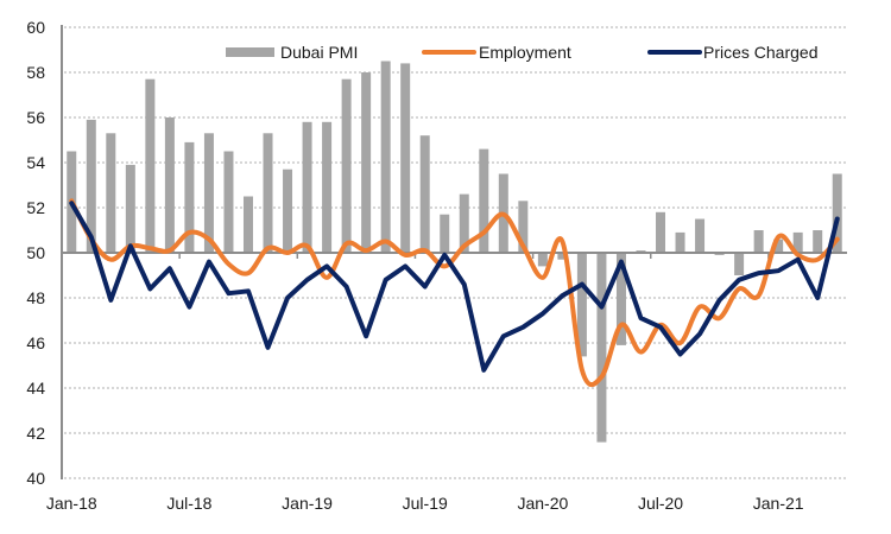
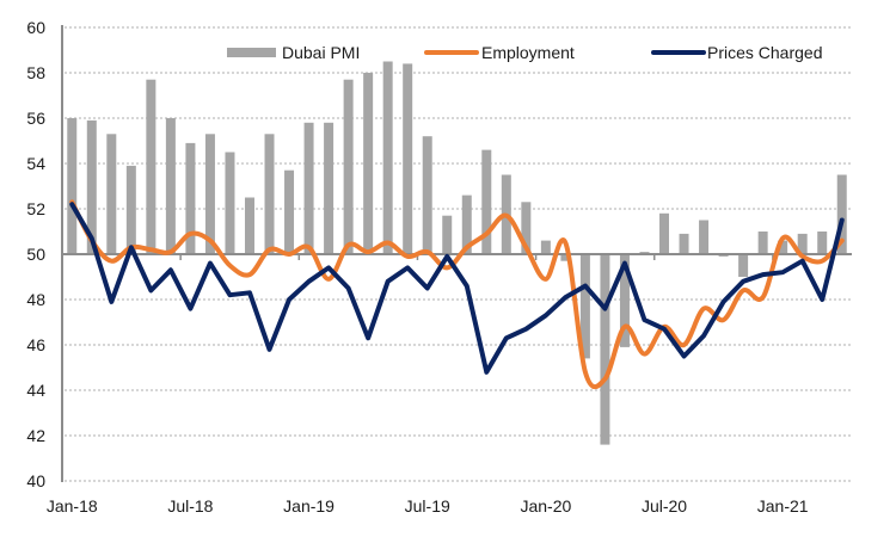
Dubai PMI/Jan-18: 54.5 -> 56.0
Dubai PMI/Jan-20: 49.4 -> 50.6
